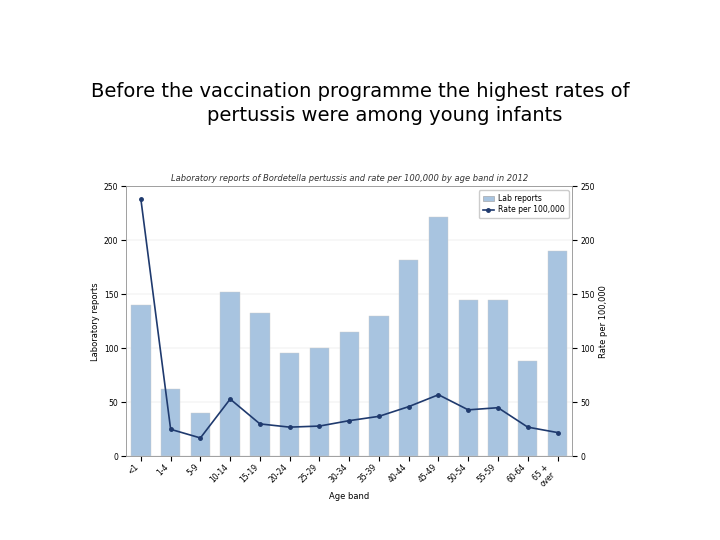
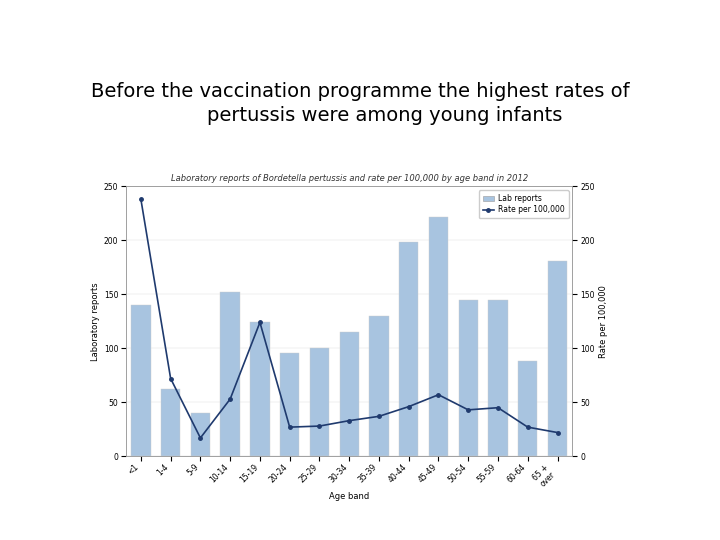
Rate per 100,000/1-4: 25 -> 72
Lab reports/15-19: 133 -> 124
Rate per 100,000/15-19: 30 -> 124
Lab reports/40-44: 182 -> 198
Lab reports/65 + over: 190 -> 181
